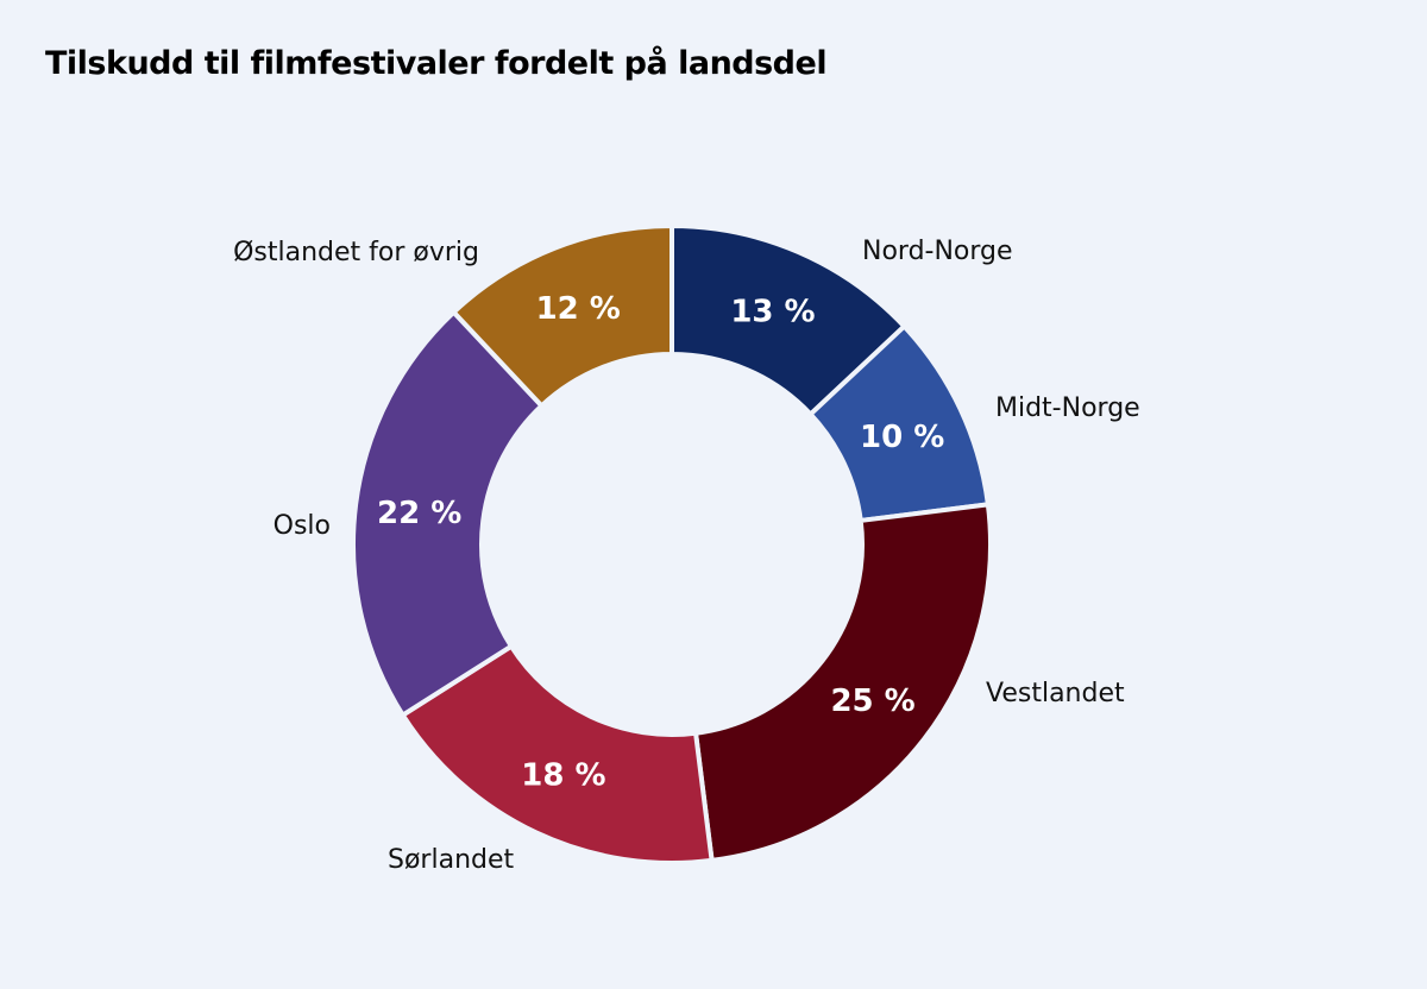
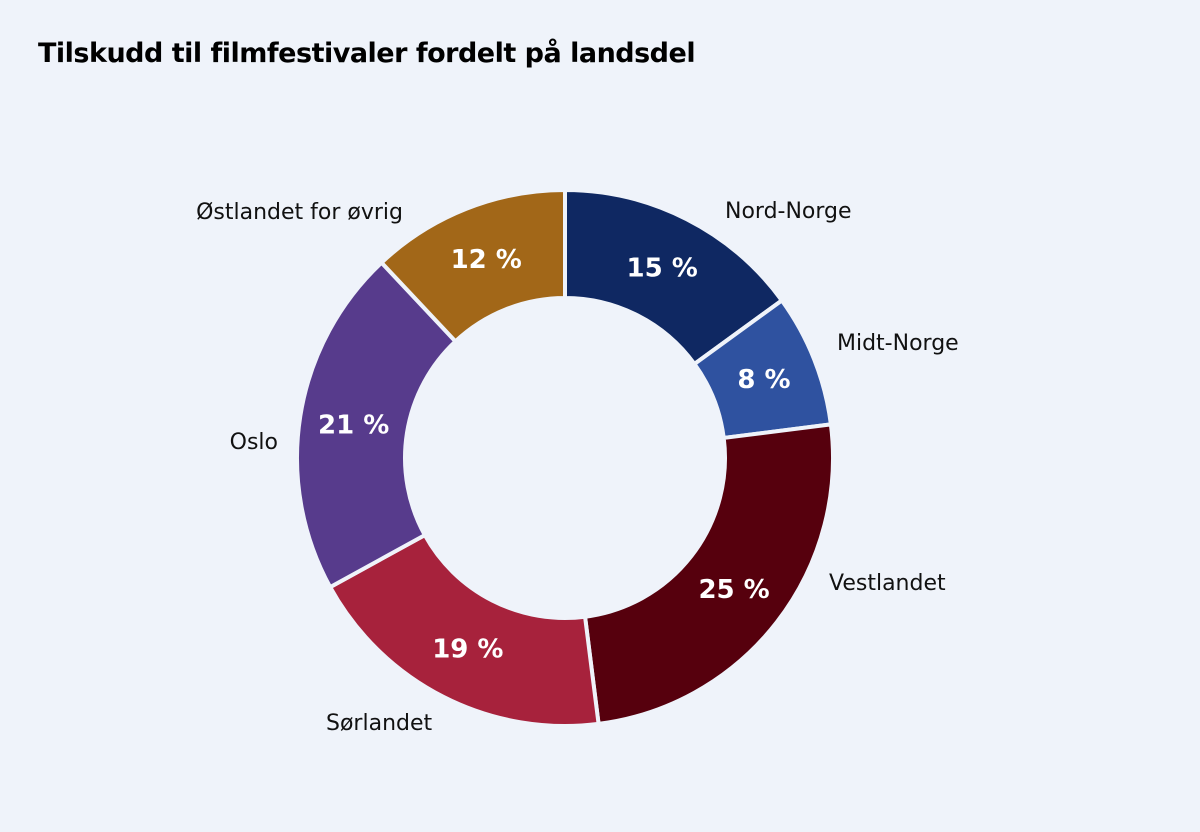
Nord-Norge: 13 -> 15
Midt-Norge: 10 -> 8
Sørlandet: 18 -> 19
Oslo: 22 -> 21
